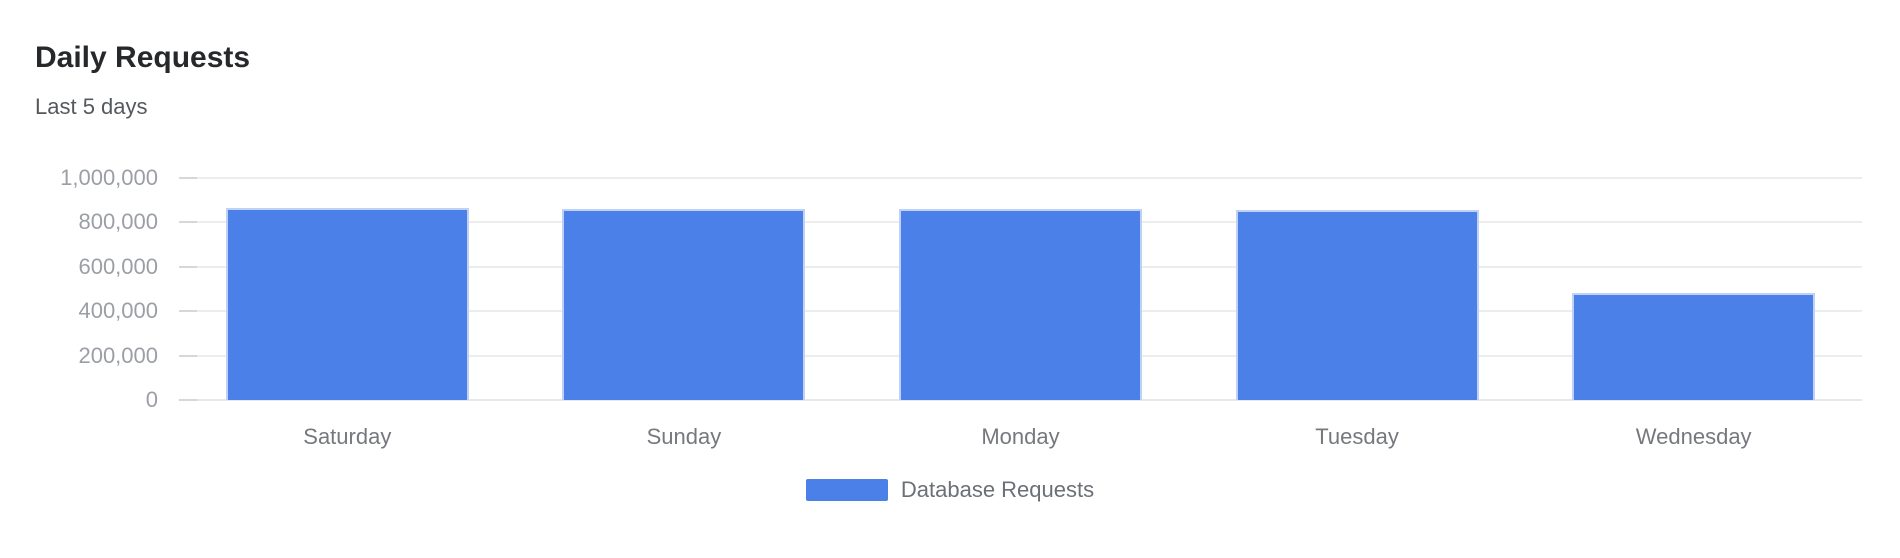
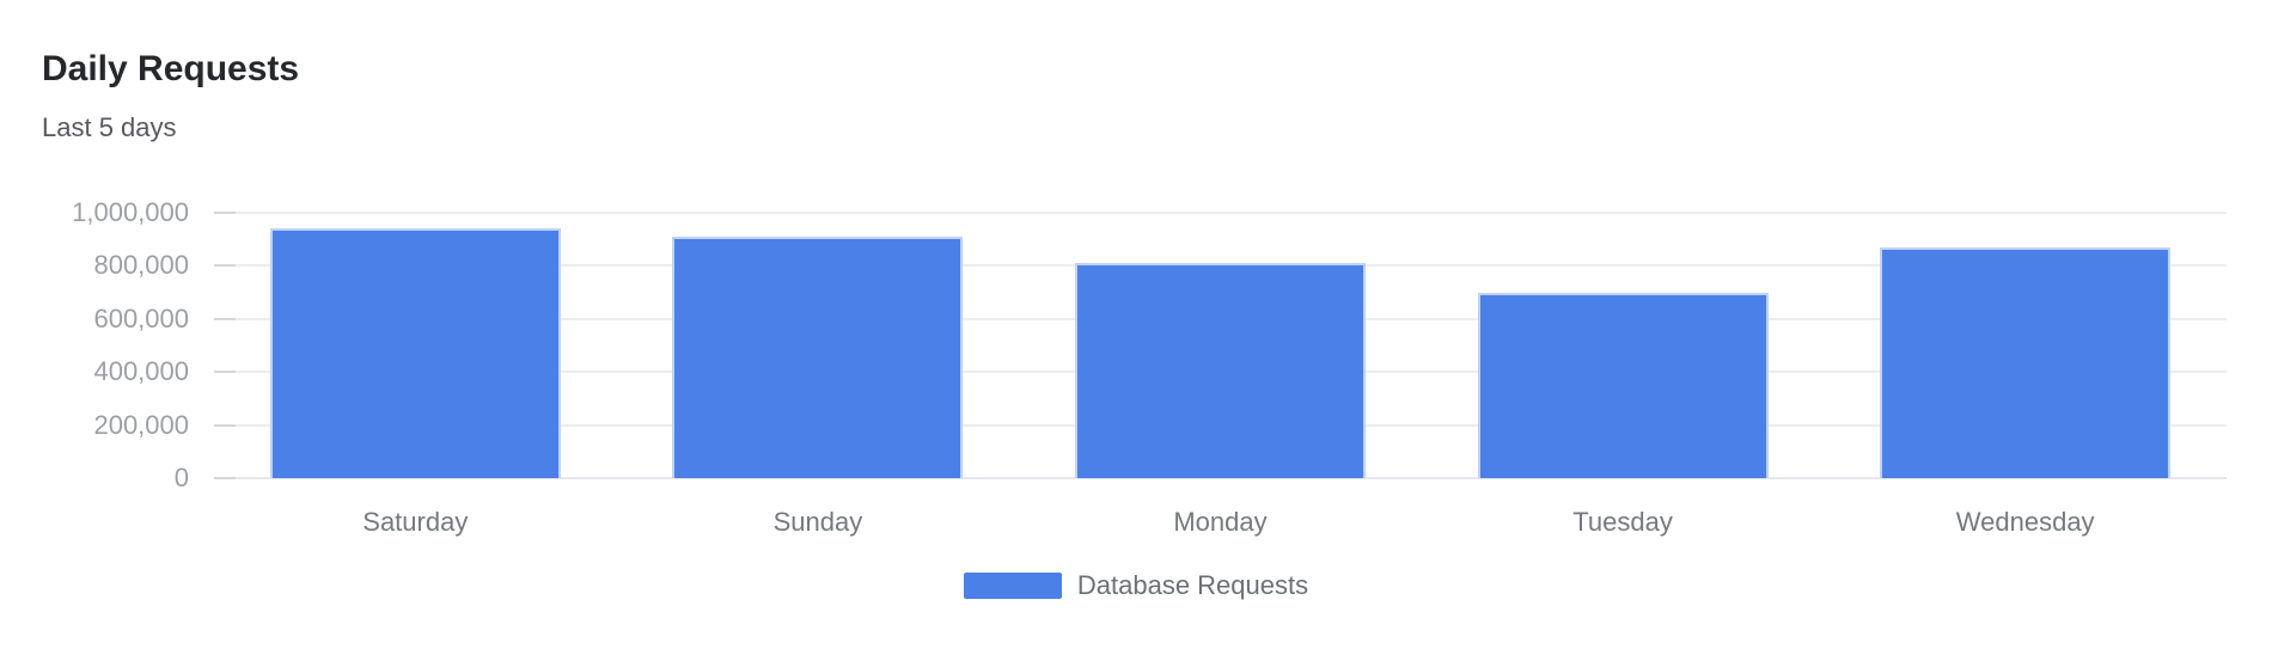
Saturday: 860000 -> 940000
Sunday: 860000 -> 910000
Monday: 860000 -> 810000
Tuesday: 860000 -> 700000
Wednesday: 480000 -> 870000
